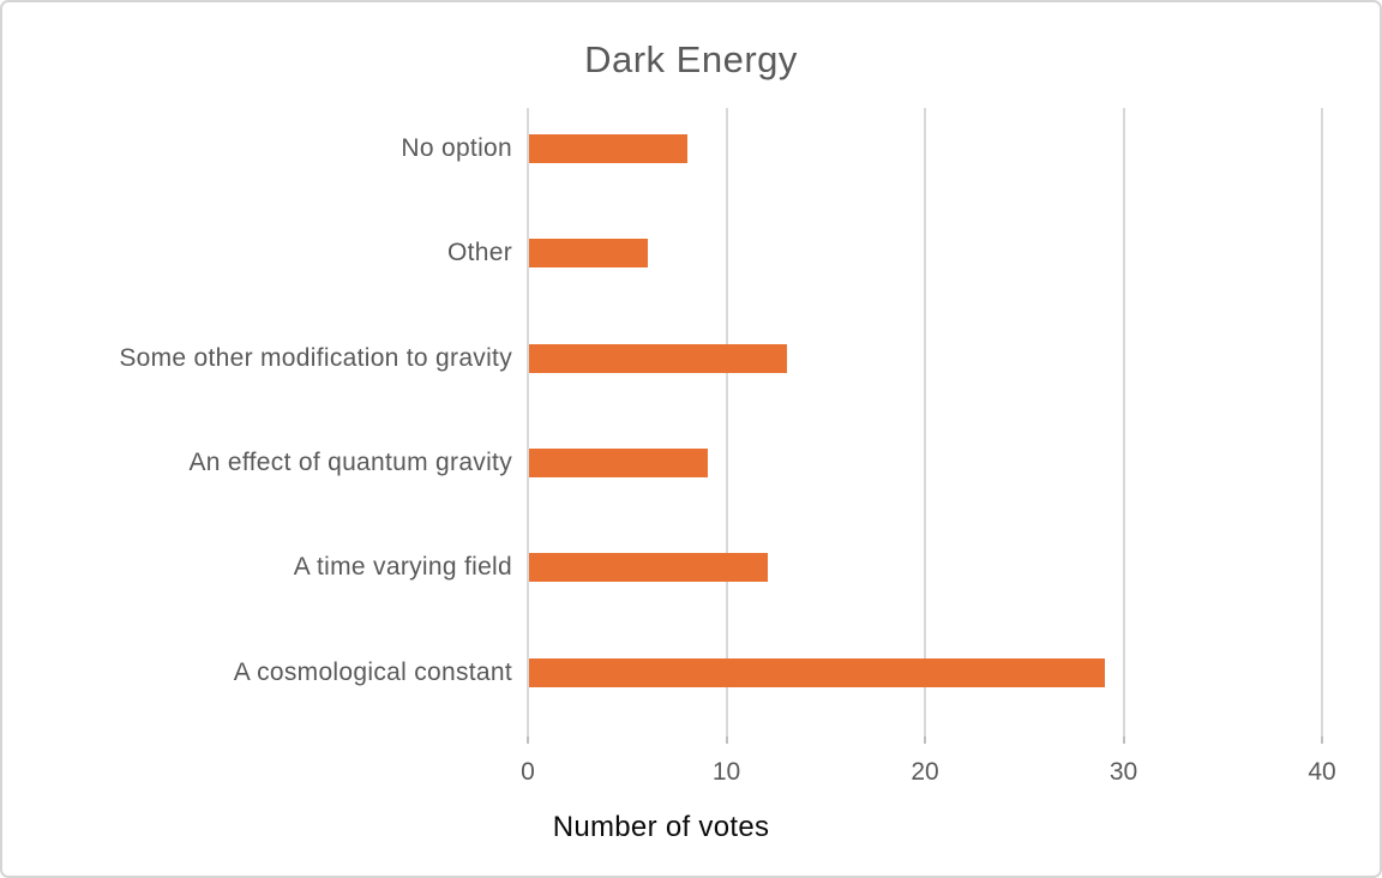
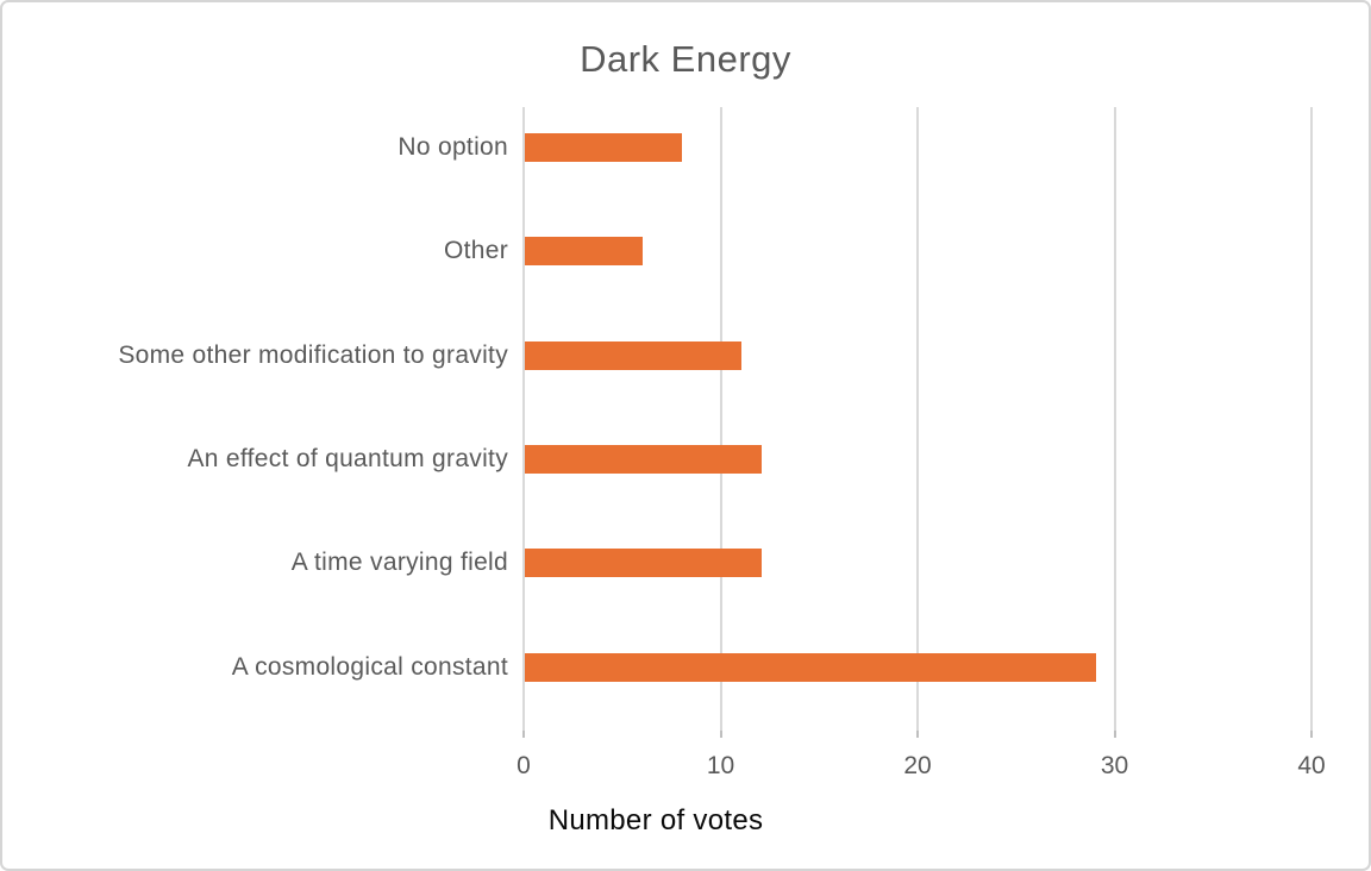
Some other modification to gravity: 13 -> 11
An effect of quantum gravity: 9 -> 12
